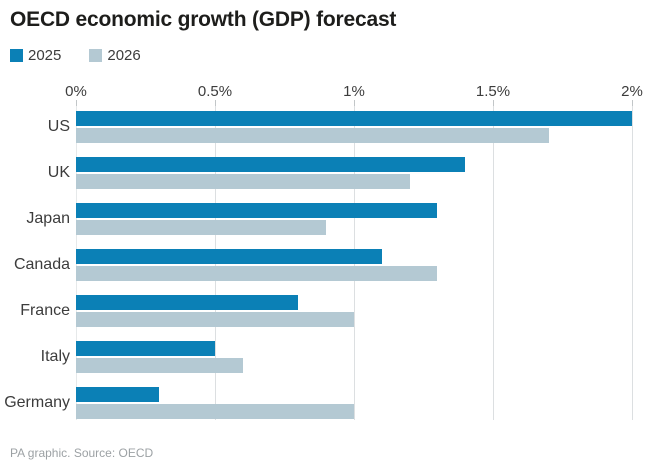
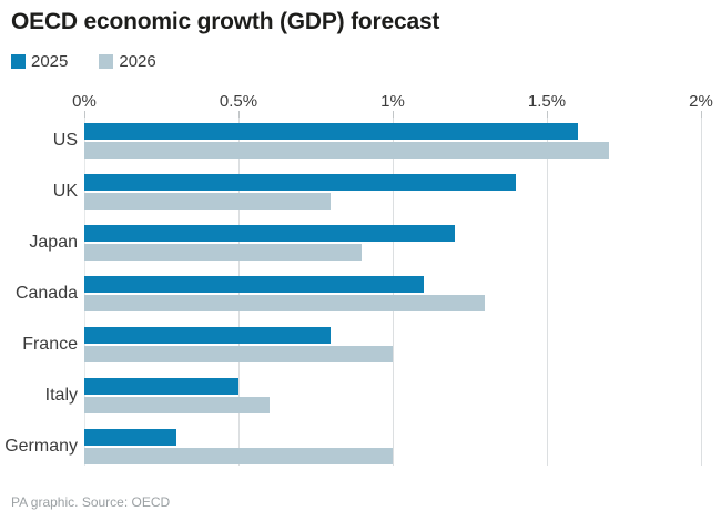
2025/US: 2.0% -> 1.6%
2026/UK: 1.2% -> 0.8%
2025/Japan: 1.3% -> 1.2%
